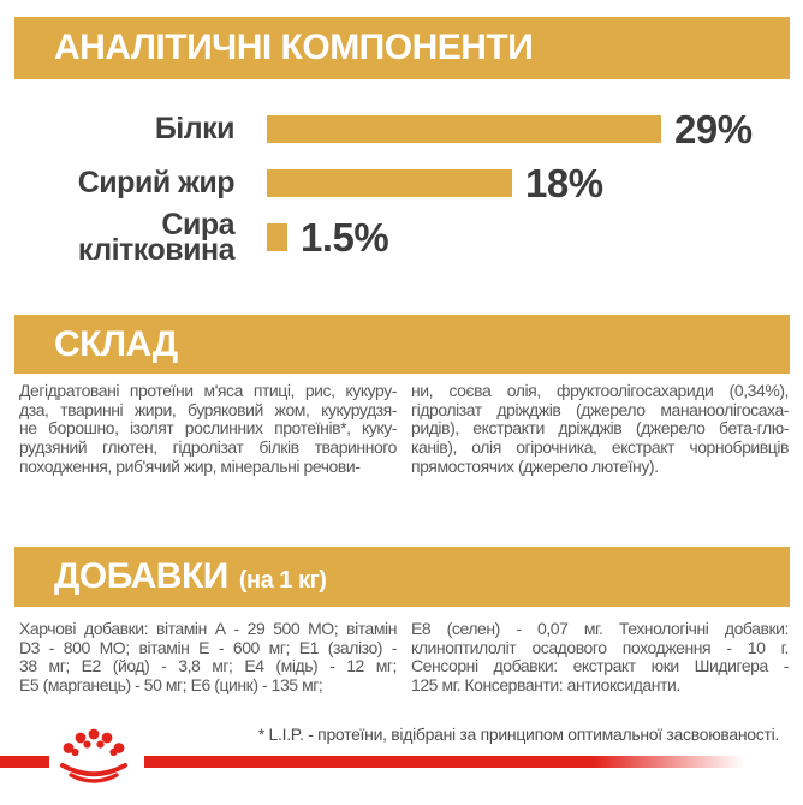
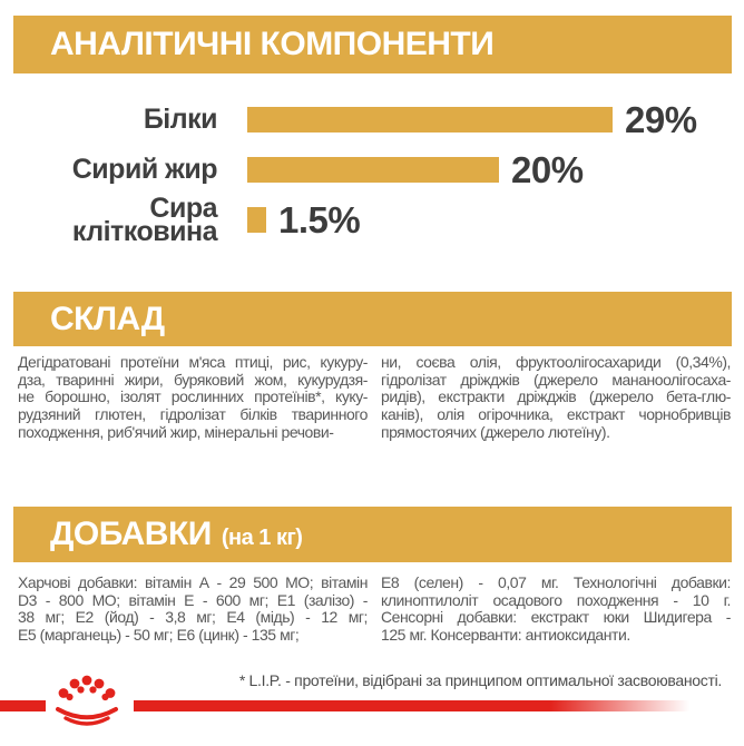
Сирий жир: 18% -> 20%
